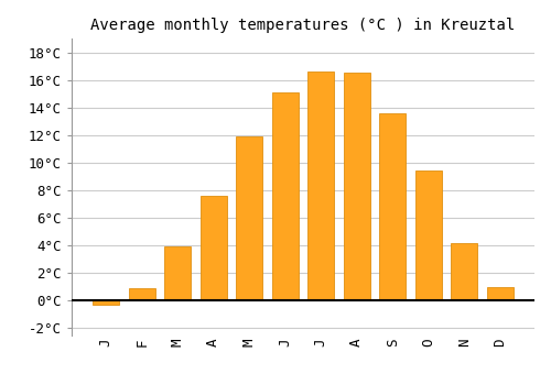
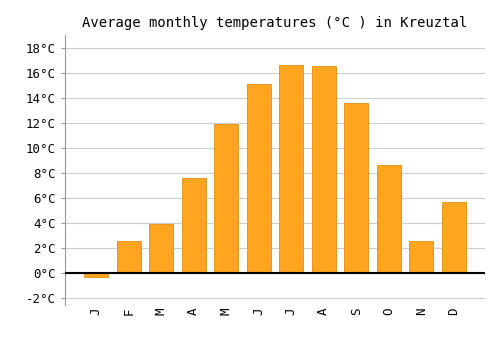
F: 0.9°C -> 2.6°C
O: 9.4°C -> 8.6°C
N: 4.2°C -> 2.6°C
D: 1.0°C -> 5.7°C
